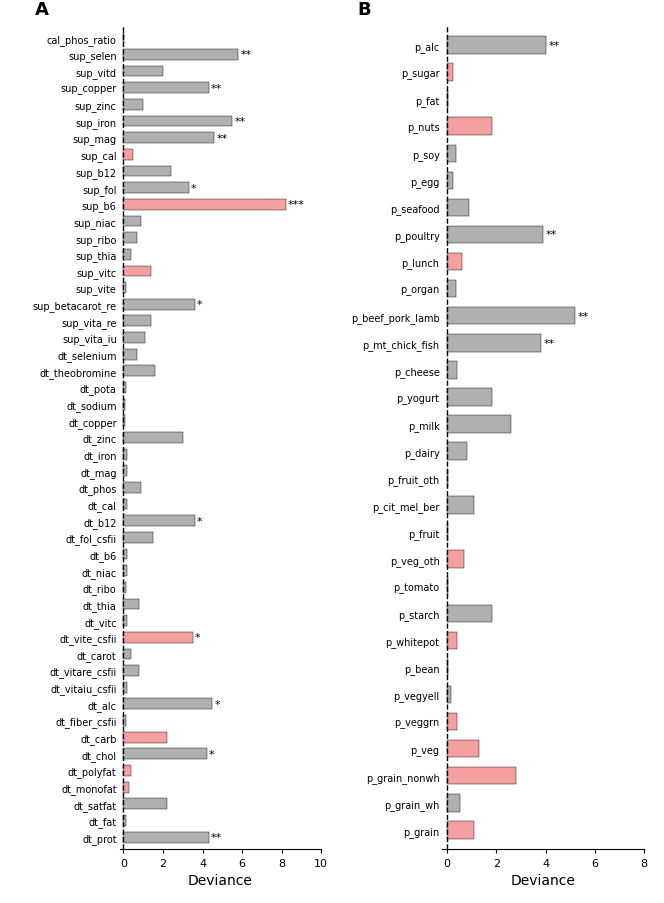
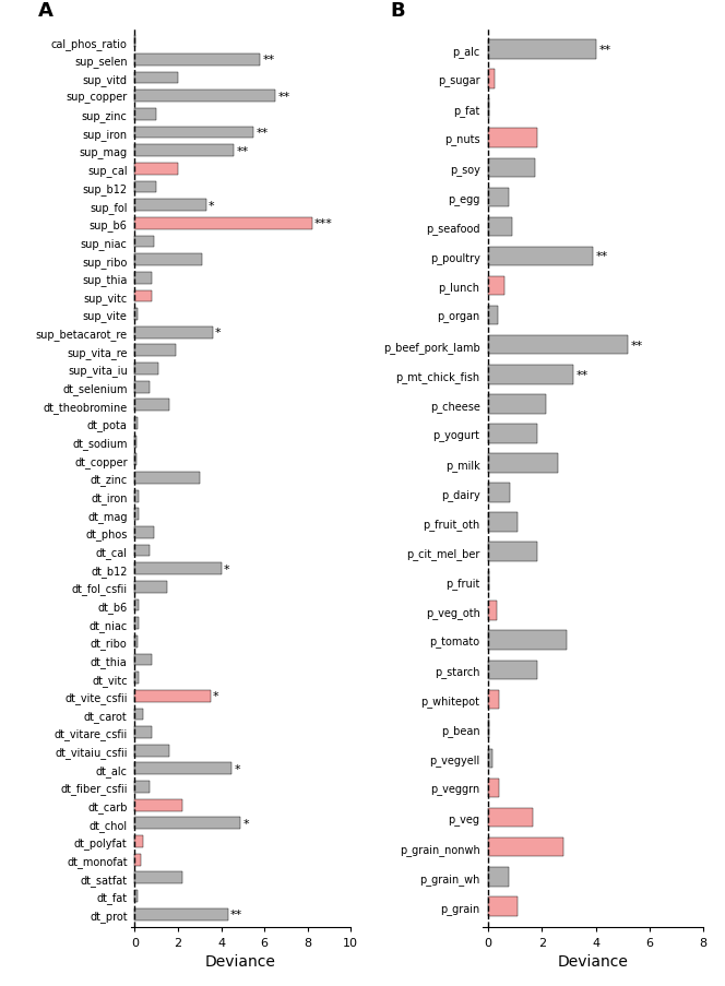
sup_copper: 4.3 -> 6.5
sup_cal: 0.5 -> 2.0
sup_b12: 2.4 -> 1.0
sup_ribo: 0.7 -> 3.1
sup_thia: 0.4 -> 0.8
sup_vitc: 1.4 -> 0.8
sup_vita_re: 1.4 -> 1.9
dt_cal: 0.2 -> 0.7
dt_b12: 3.6 -> 4.0
dt_vitaiu_csfii: 0.2 -> 1.6
dt_fiber_csfii: 0.1 -> 0.7
dt_chol: 4.2 -> 4.9
p_soy: 0.35 -> 1.75
p_egg: 0.25 -> 0.75
p_mt_chick_fish: 3.80 -> 3.15
p_cheese: 0.40 -> 2.15
p_fruit_oth: 0.05 -> 1.10
p_cit_mel_ber: 1.10 -> 1.80
p_veg_oth: 0.70 -> 0.30
p_tomato: 0.05 -> 2.90
p_veg: 1.30 -> 1.65
p_grain_wh: 0.50 -> 0.75
